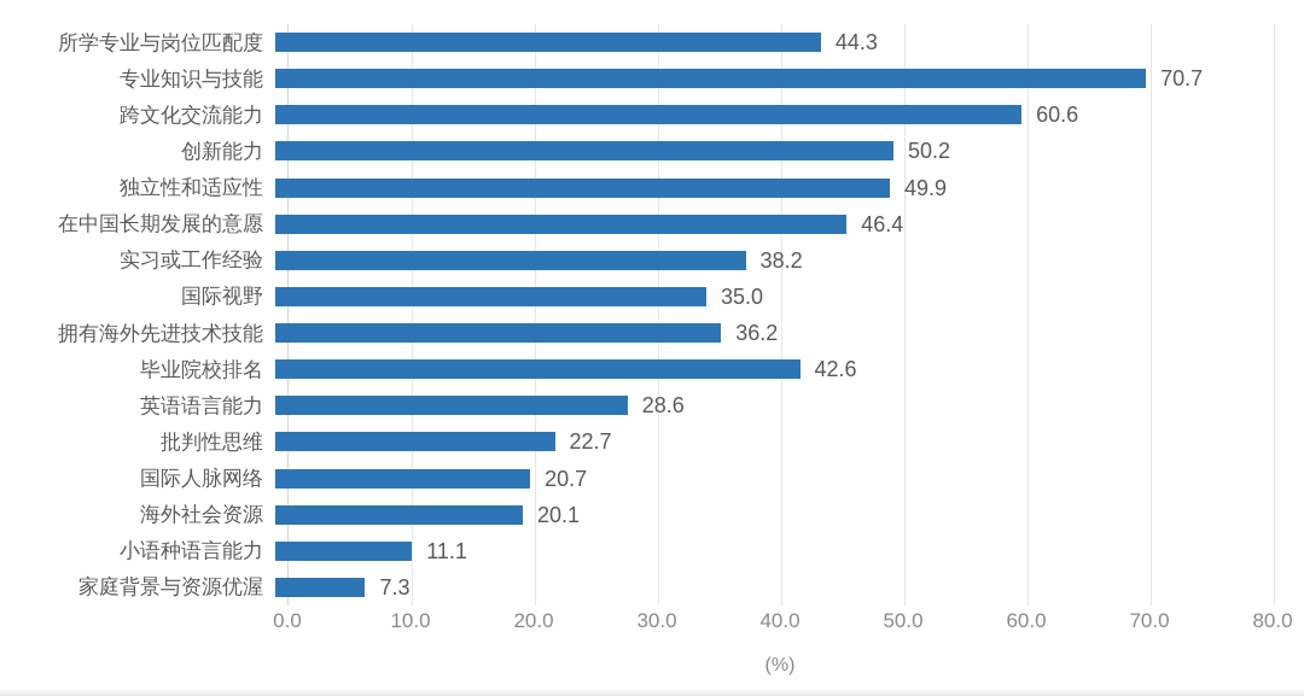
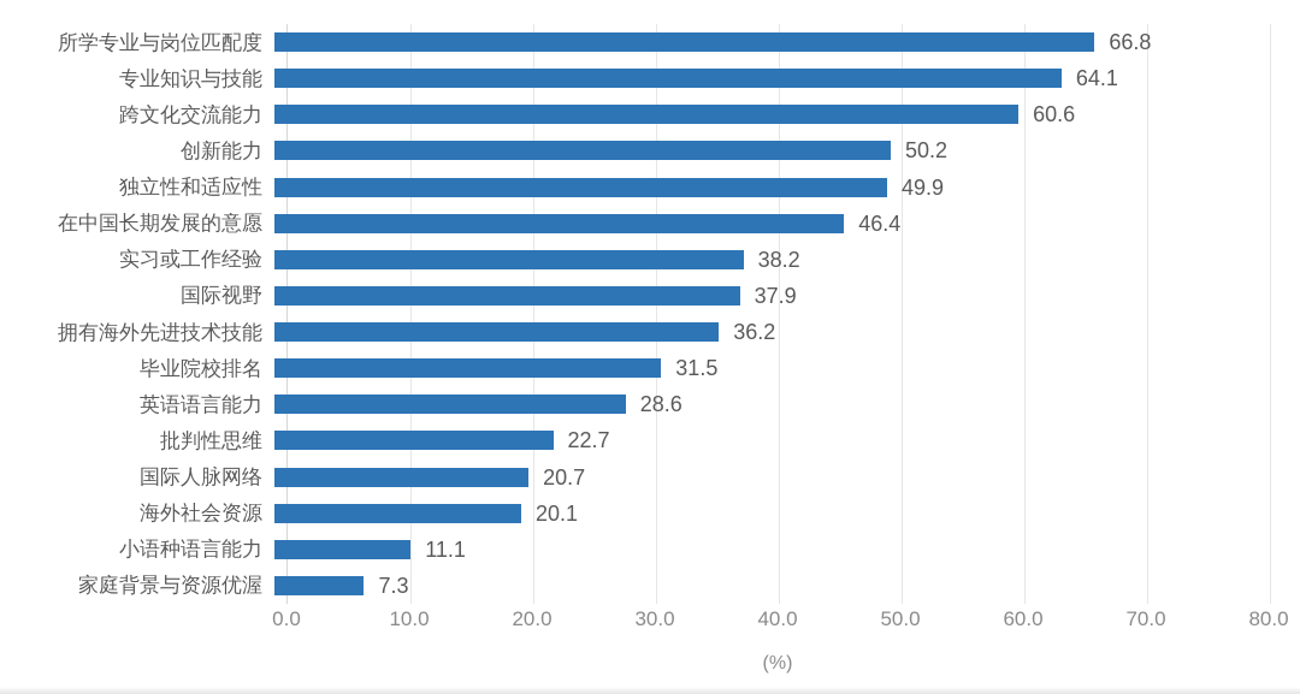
所学专业与岗位匹配度: 44.3 -> 66.8
专业知识与技能: 70.7 -> 64.1
国际视野: 35.0 -> 37.9
毕业院校排名: 42.6 -> 31.5
